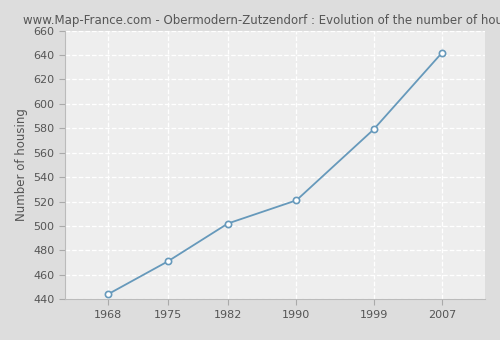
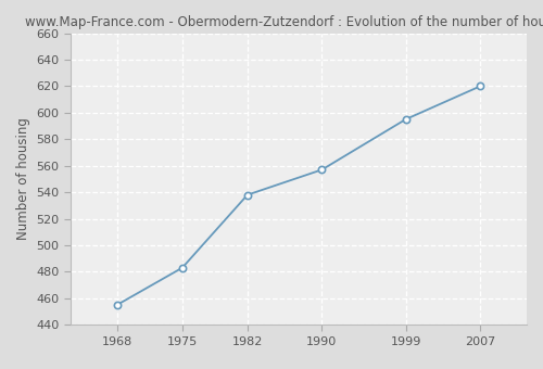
1968: 444 -> 455
1975: 471 -> 483
1982: 502 -> 538
1990: 521 -> 557
1999: 579 -> 595
2007: 642 -> 620
